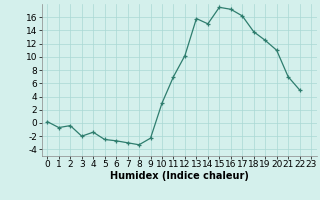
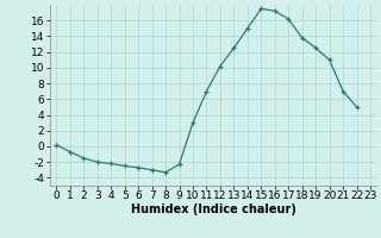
2: -0.4 -> -1.5
4: -1.4 -> -2.2
13: 15.8 -> 12.5
